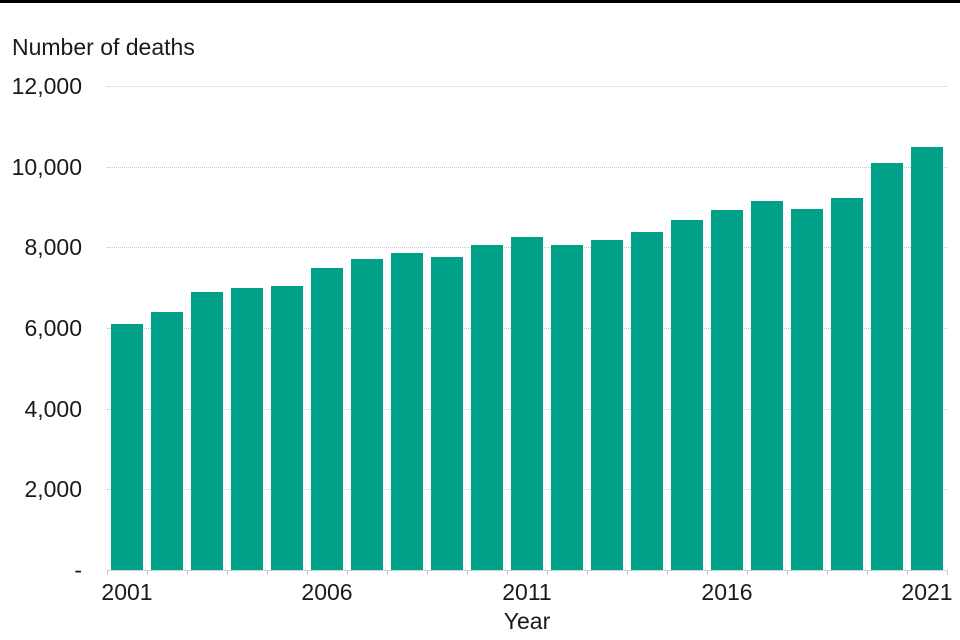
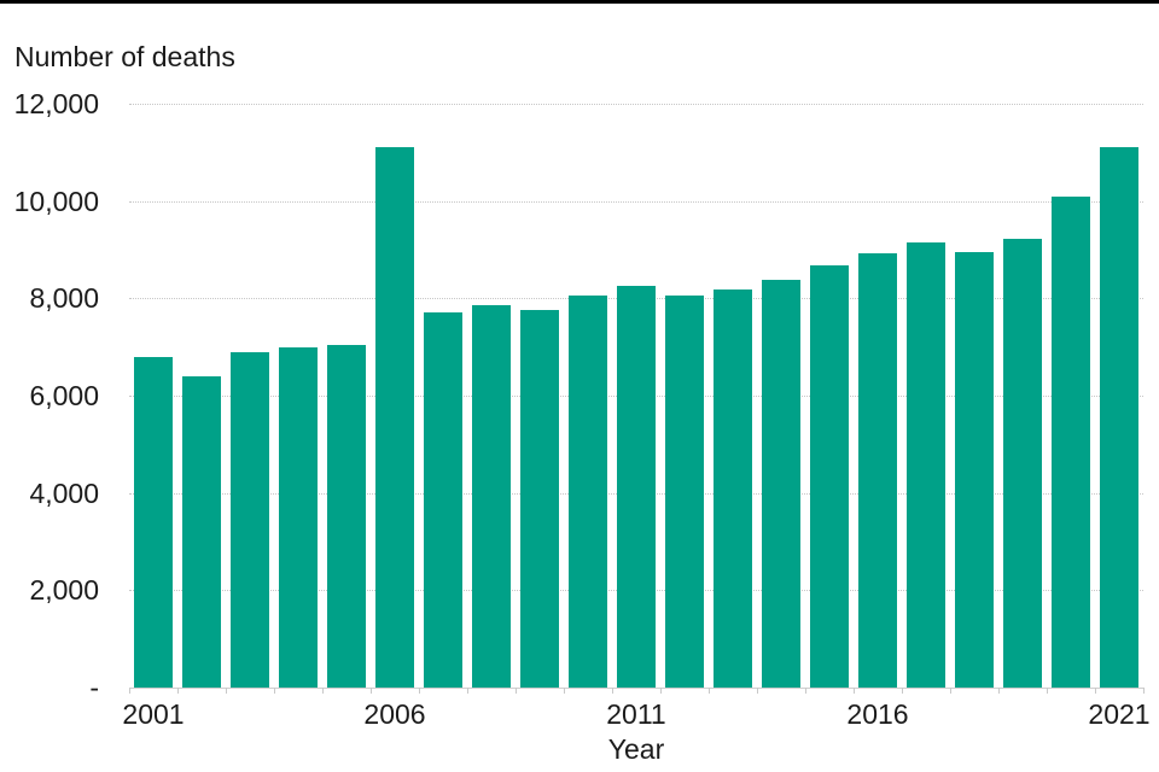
2001: 6100 -> 6800
2006: 7500 -> 11100
2021: 10500 -> 11100
